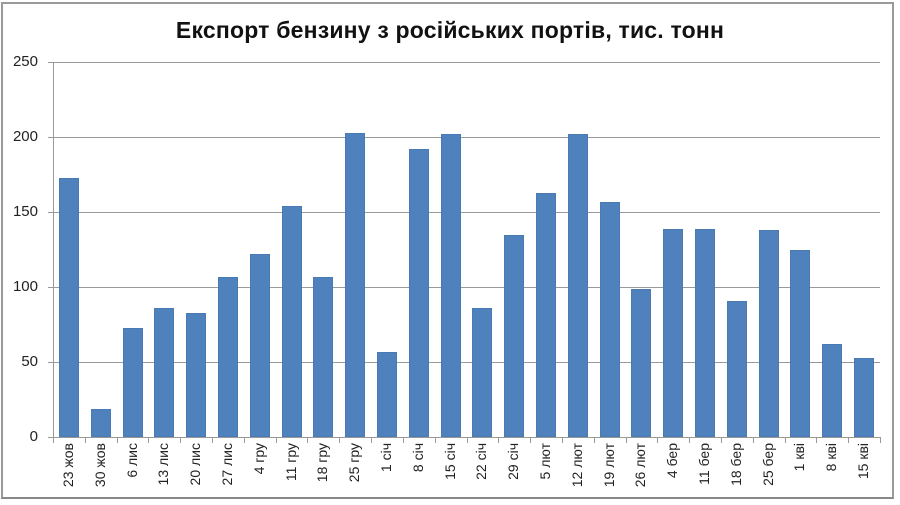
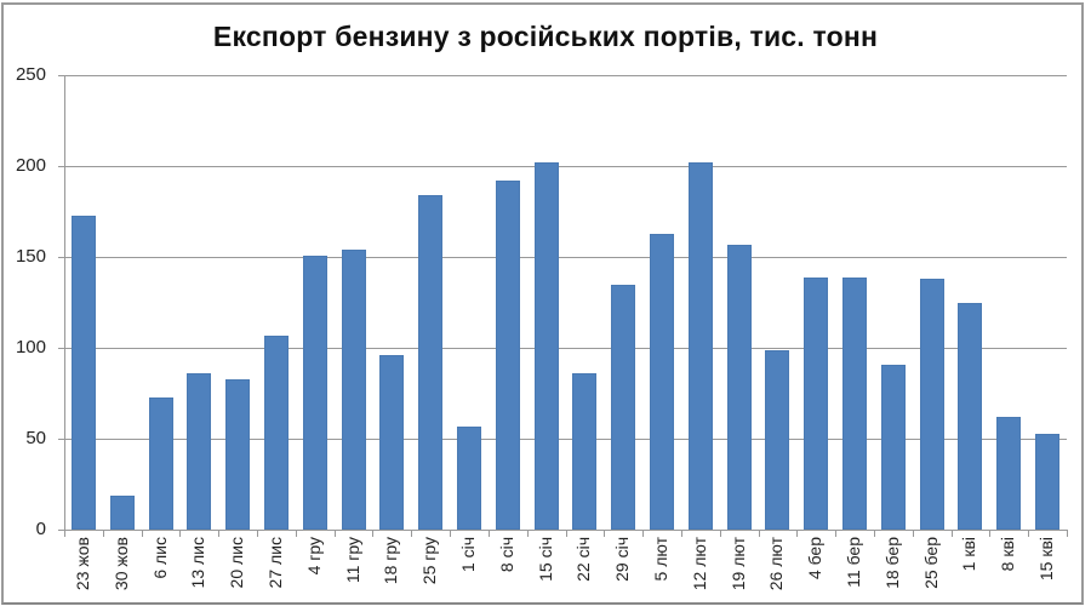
4 гру: 122 -> 151
18 гру: 107 -> 96
25 гру: 203 -> 184
